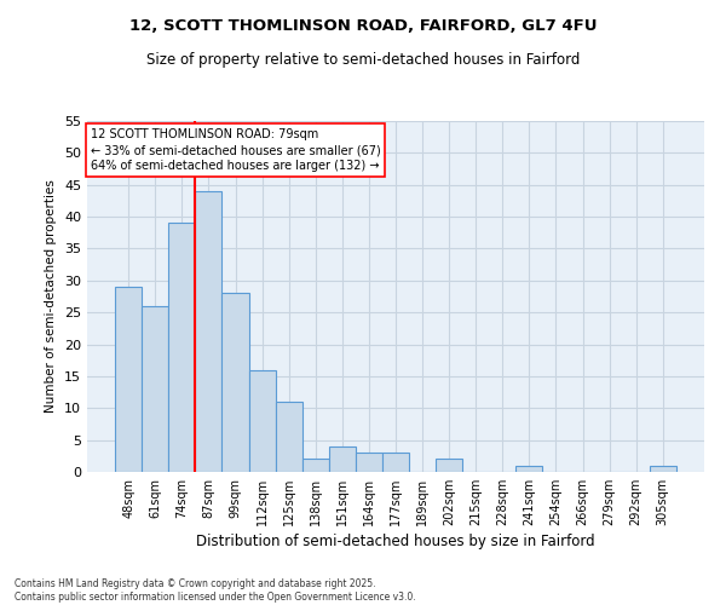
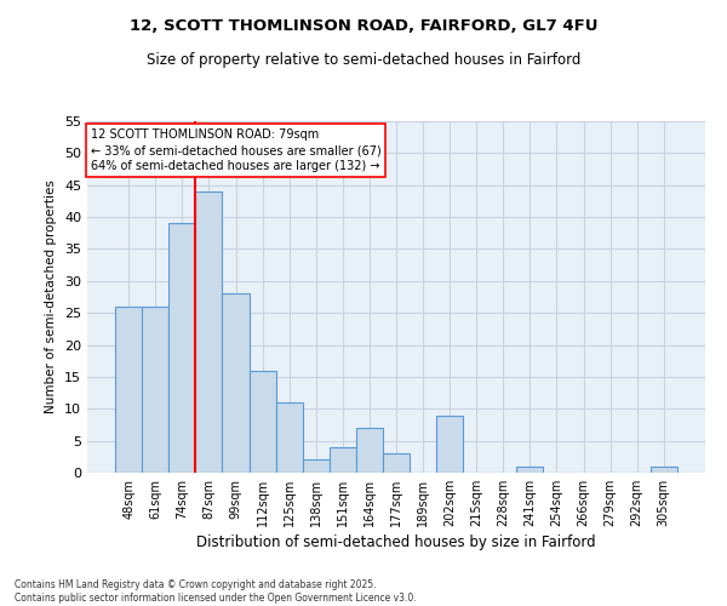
48sqm: 29 -> 26
164sqm: 3 -> 7
202sqm: 2 -> 9
